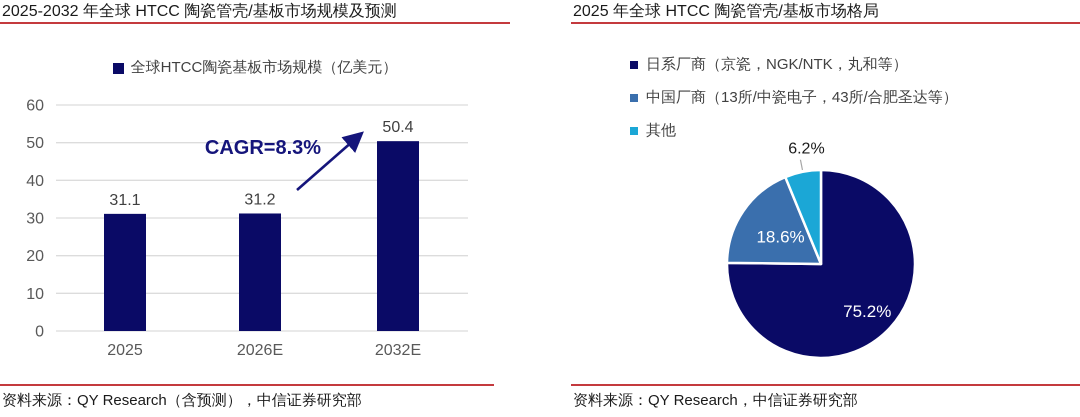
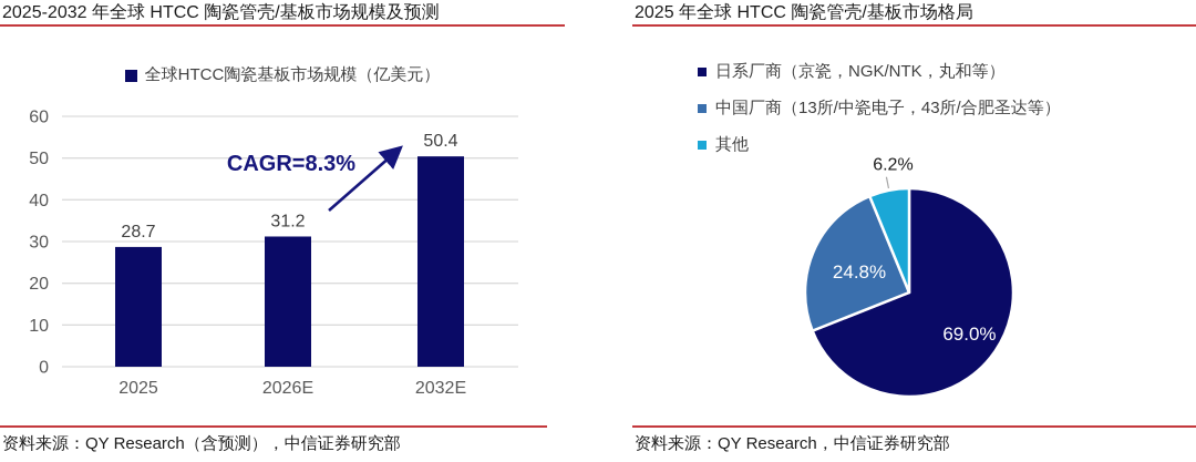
2025-2032 年全球 HTCC 陶瓷管壳/基板市场规模及预测/2025: 31.1 -> 28.7
2025 年全球 HTCC 陶瓷管壳/基板市场格局/日系厂商（京瓷，NGK/NTK，丸和等）: 75.2% -> 69.0%
2025 年全球 HTCC 陶瓷管壳/基板市场格局/中国厂商（13所/中瓷电子，43所/合肥圣达等）: 18.6% -> 24.8%
